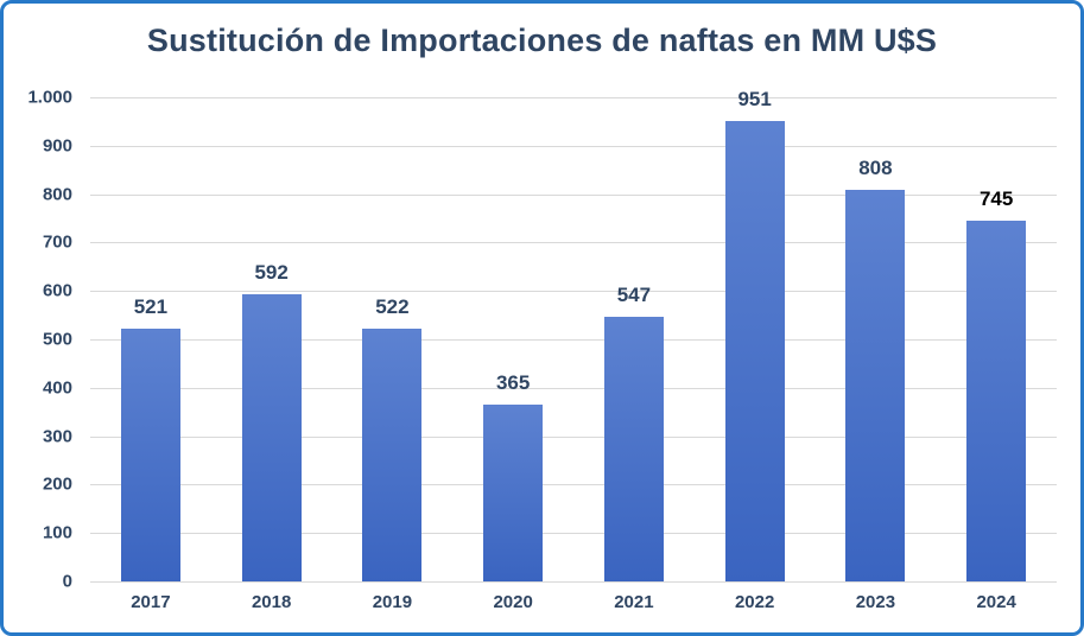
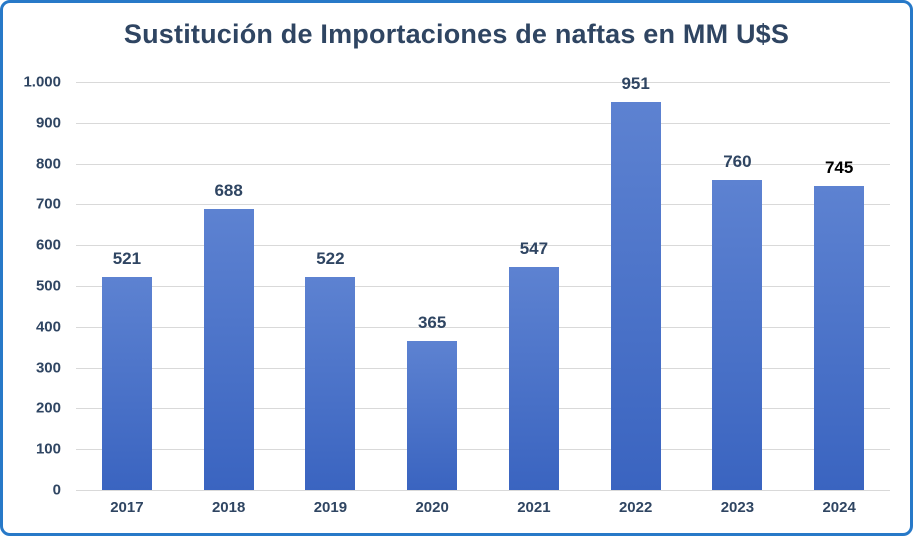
2018: 592 -> 688
2023: 808 -> 760
